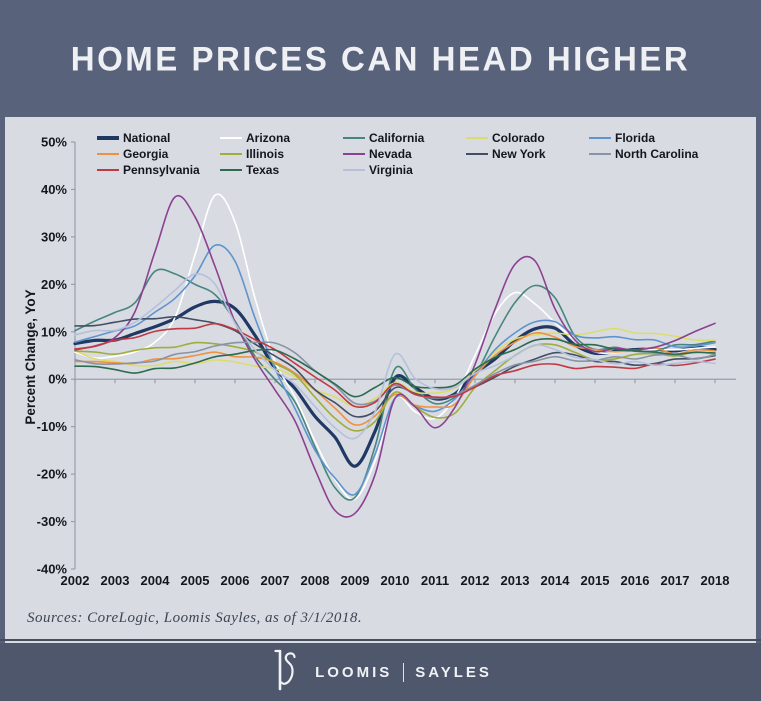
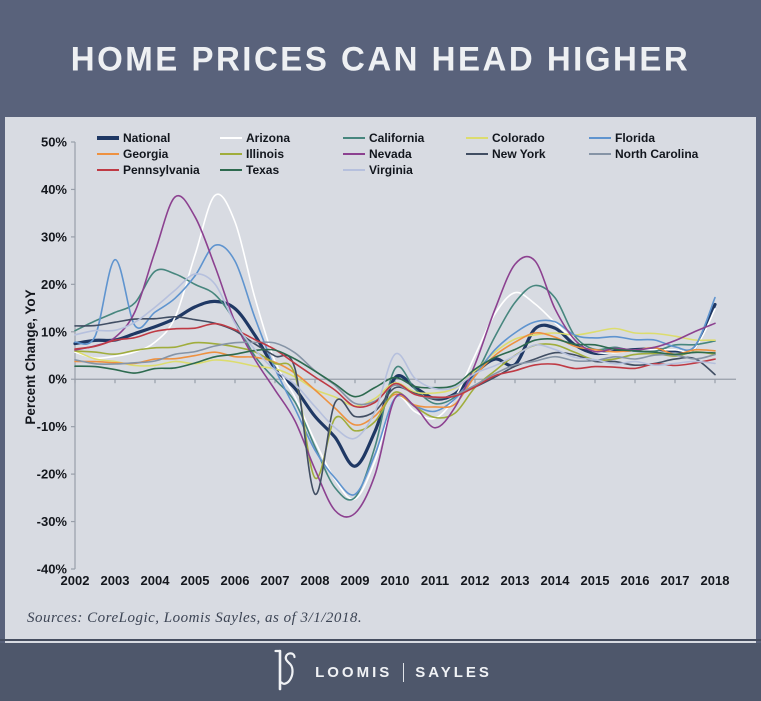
Florida/2003: 10% -> 25%
Illinois/2008: -4% -> -21%
New York/2008: -2% -> -24%
National/2013: 8% -> 3%
National/2018: 6% -> 16%
Arizona/2018: 7% -> 15%
Florida/2018: 8% -> 17%
New York/2018: 5% -> 1%
